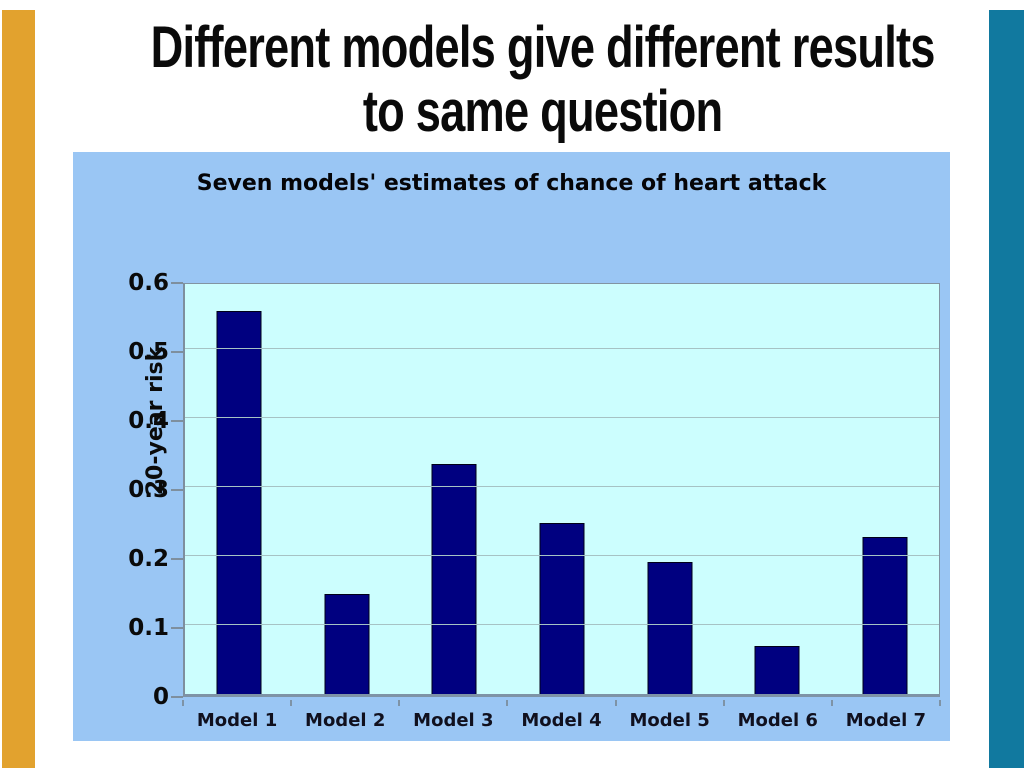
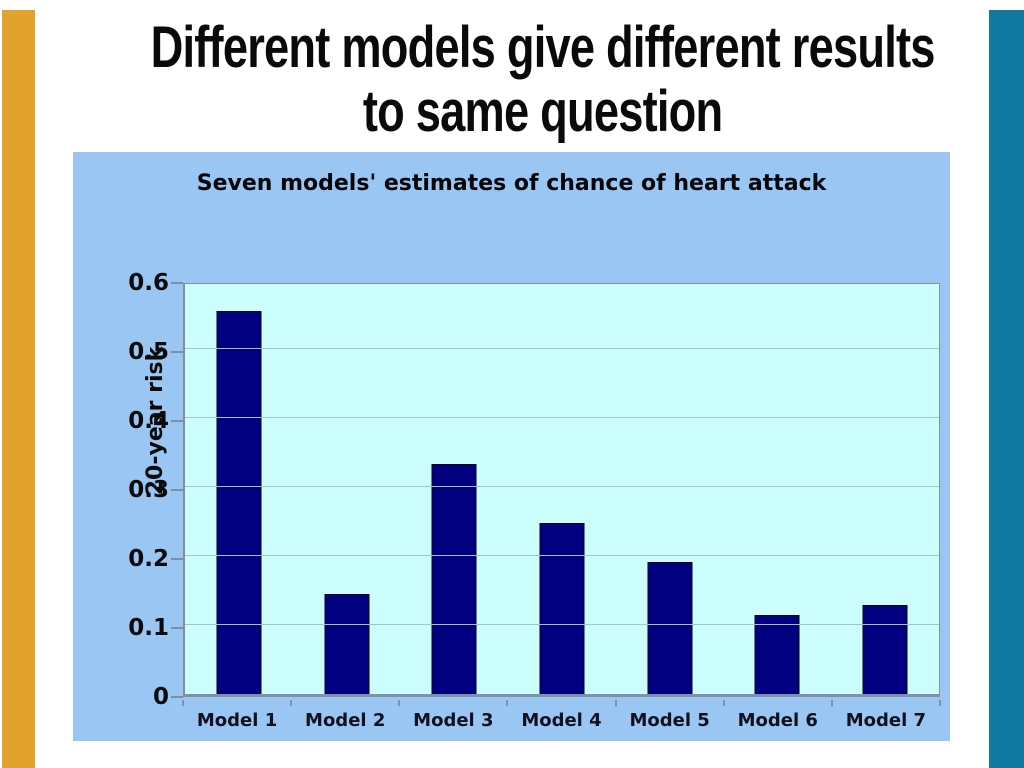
Model 6: 0.07 -> 0.12
Model 7: 0.23 -> 0.13
